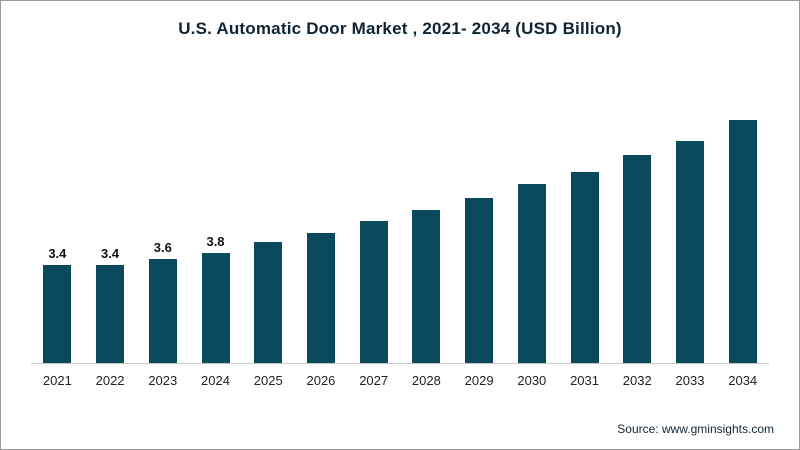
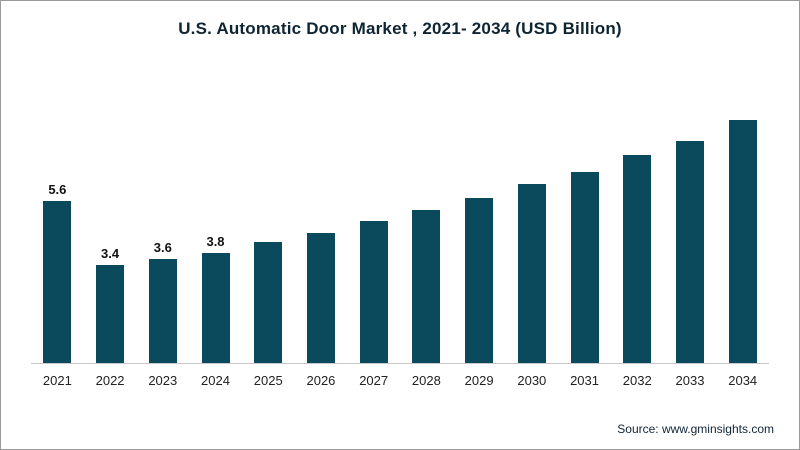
2021: 3.4 -> 5.6
